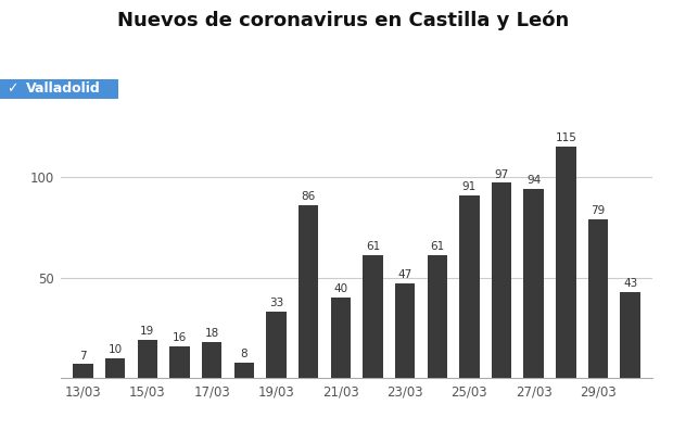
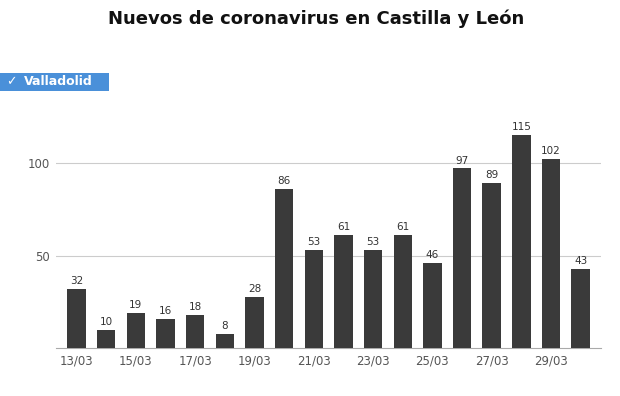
13/03: 7 -> 32
19/03: 33 -> 28
21/03: 40 -> 53
23/03: 47 -> 53
25/03: 91 -> 46
27/03: 94 -> 89
29/03: 79 -> 102
